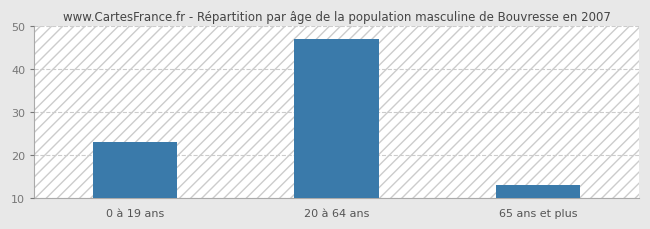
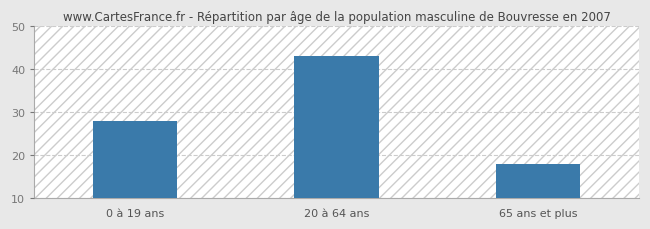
0 à 19 ans: 23 -> 28
20 à 64 ans: 47 -> 43
65 ans et plus: 13 -> 18
